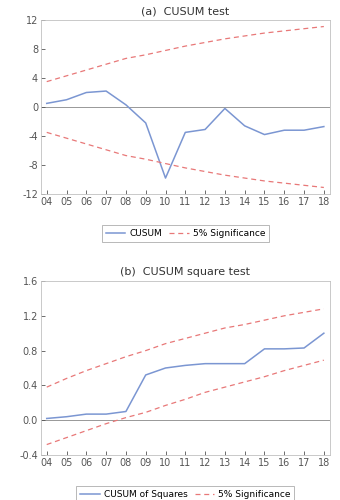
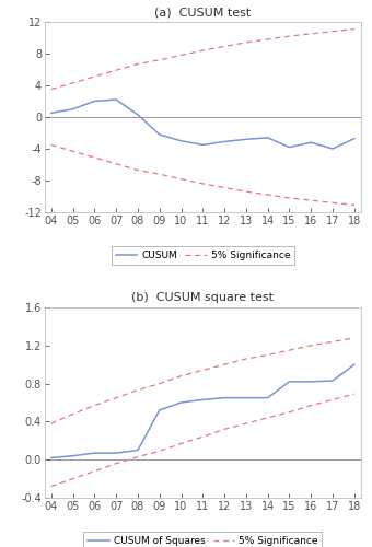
(a) CUSUM test/CUSUM/10: -9.8 -> -3.0
(a) CUSUM test/CUSUM/13: -0.2 -> -2.8
(a) CUSUM test/CUSUM/17: -3.2 -> -4.0
